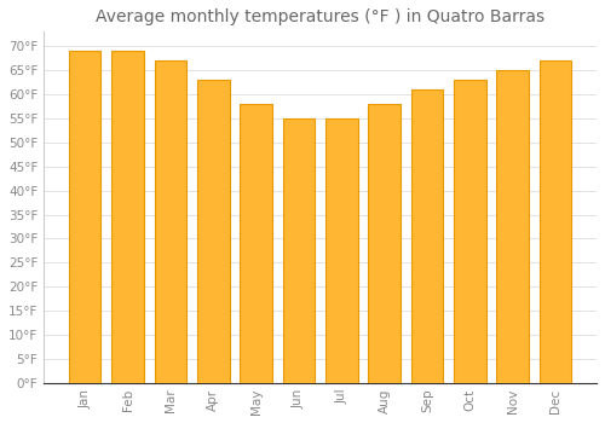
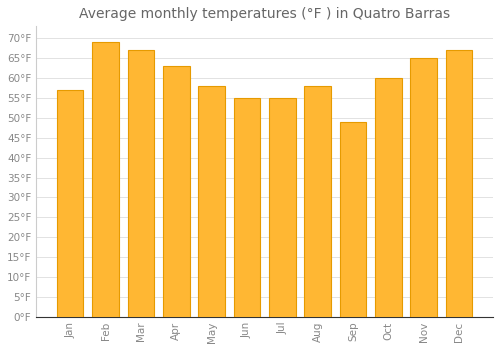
Jan: 69°F -> 57°F
Sep: 61°F -> 49°F
Oct: 63°F -> 60°F
